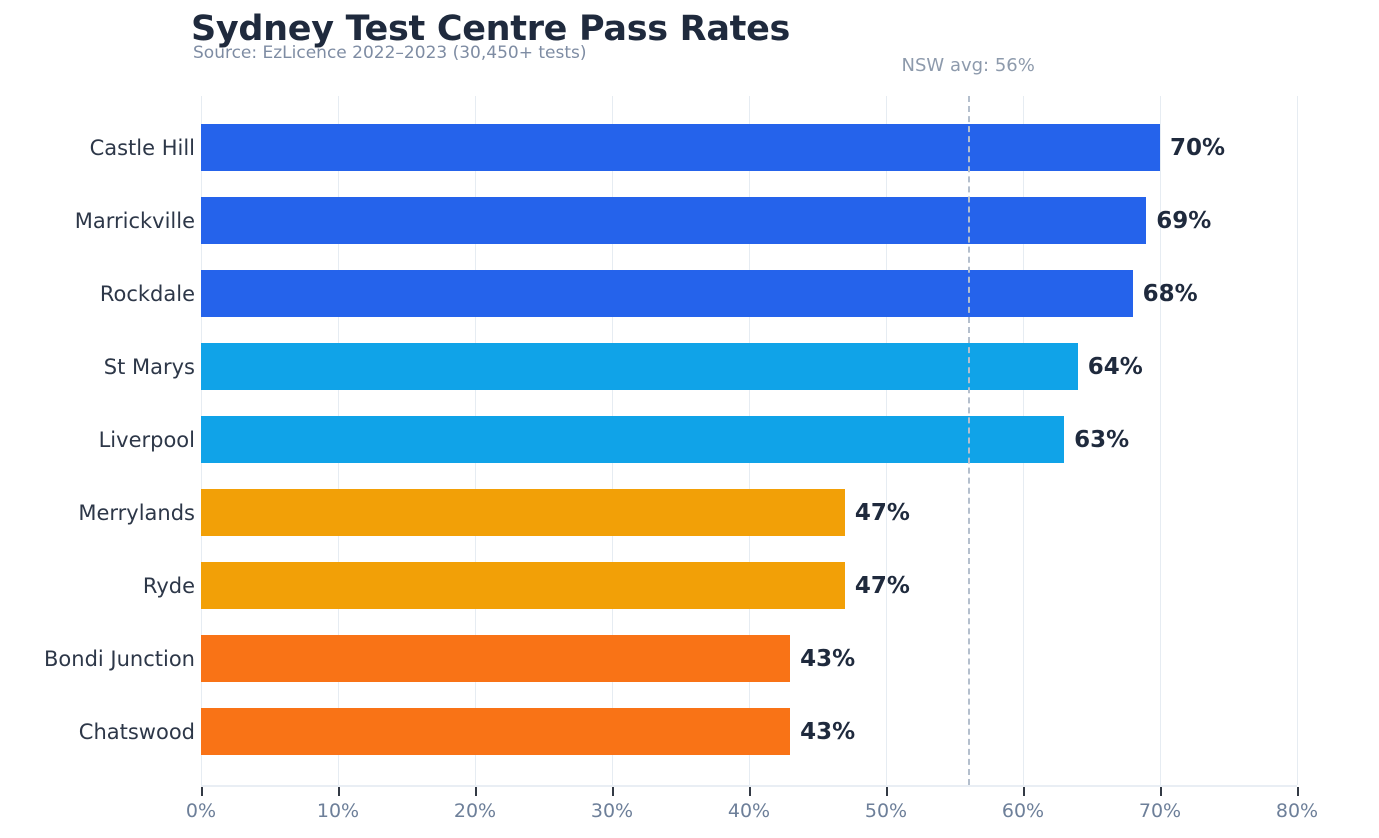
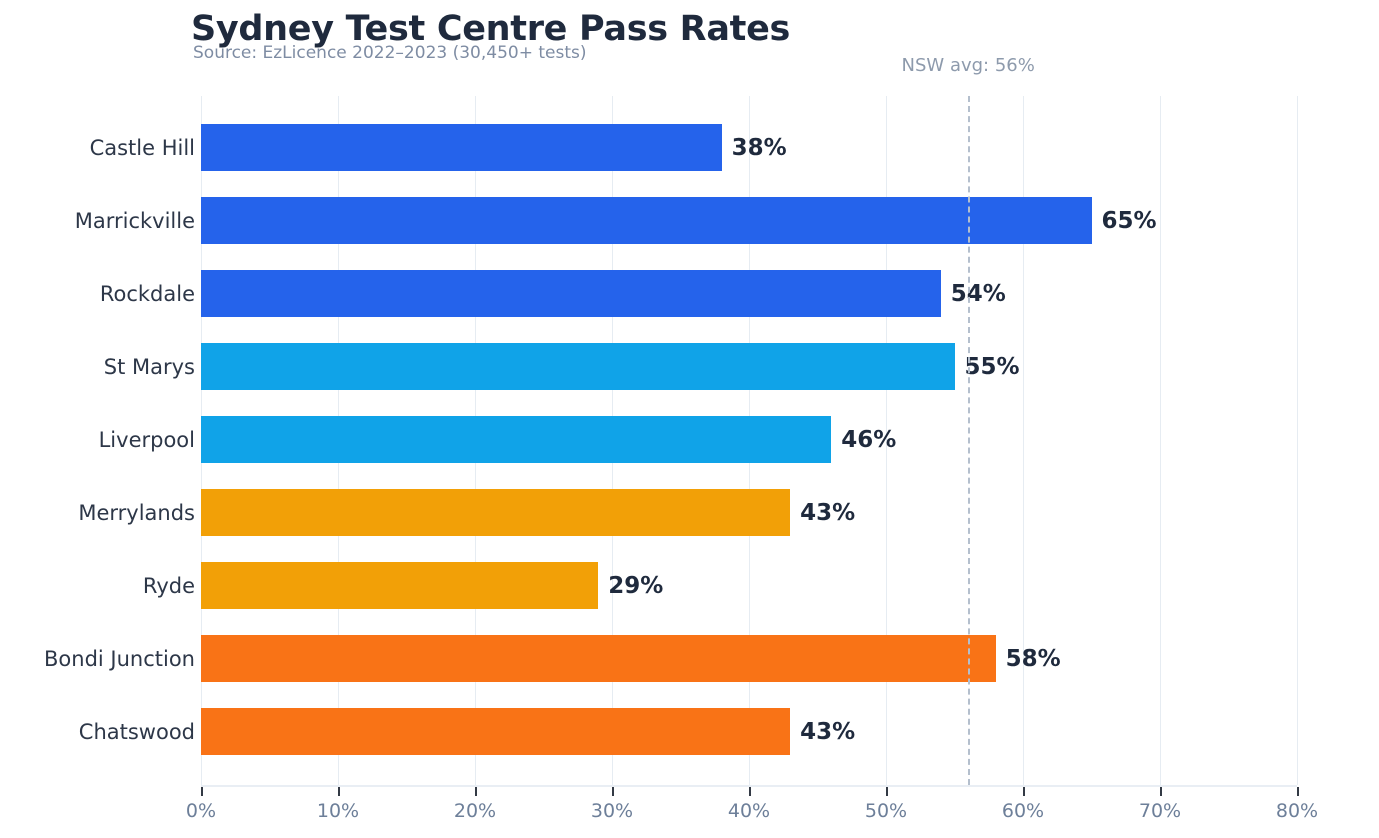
Castle Hill: 70% -> 38%
Marrickville: 69% -> 65%
Rockdale: 68% -> 54%
St Marys: 64% -> 55%
Liverpool: 63% -> 46%
Merrylands: 47% -> 43%
Ryde: 47% -> 29%
Bondi Junction: 43% -> 58%
